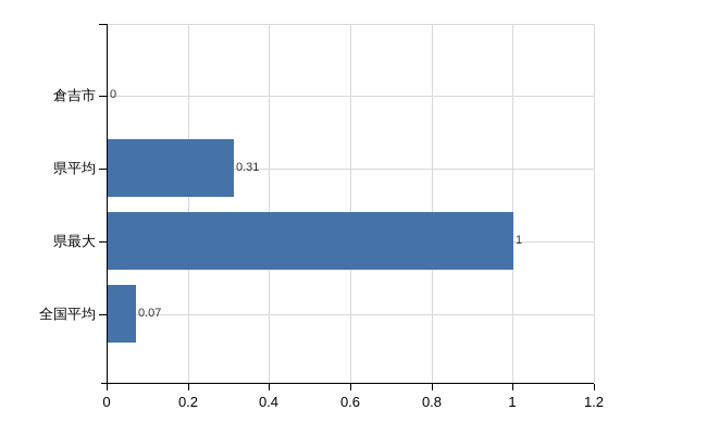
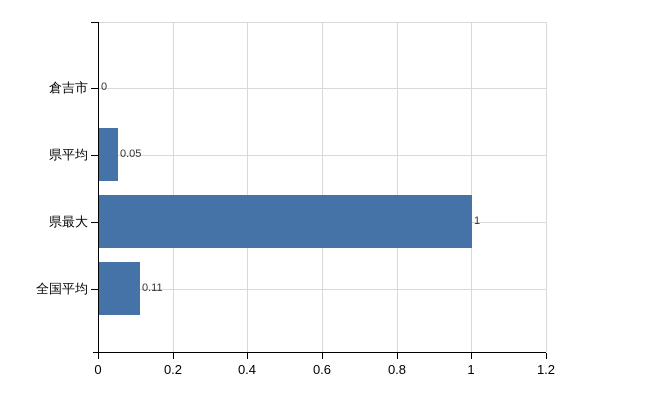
県平均: 0.31 -> 0.05
全国平均: 0.07 -> 0.11
